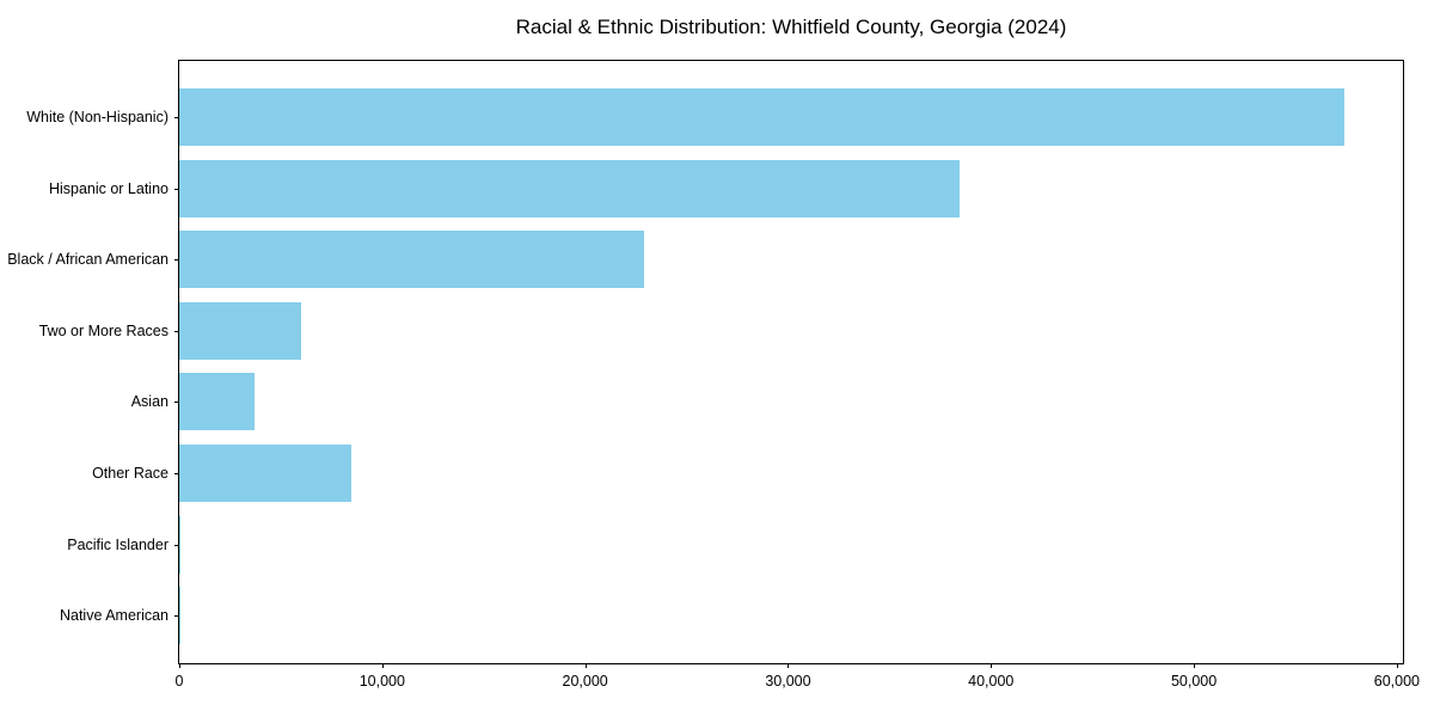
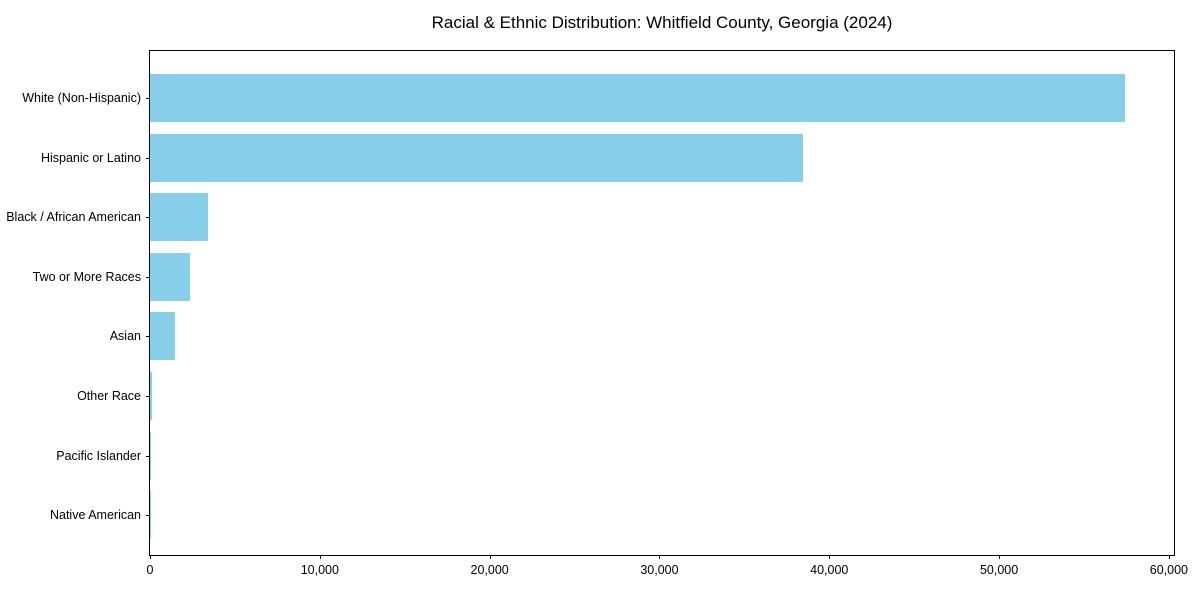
Black / African American: 22900 -> 3400
Two or More Races: 6000 -> 2400
Asian: 3700 -> 1500
Other Race: 8500 -> 100
